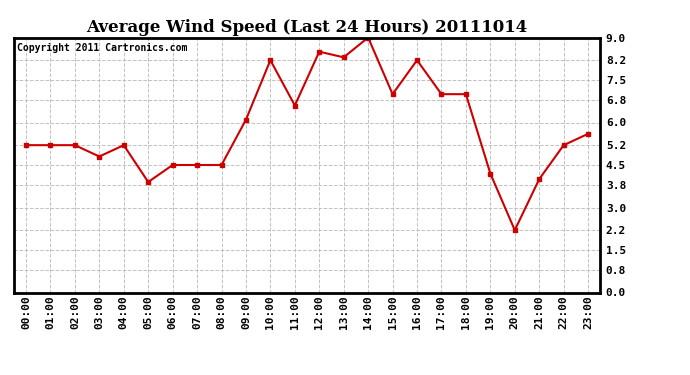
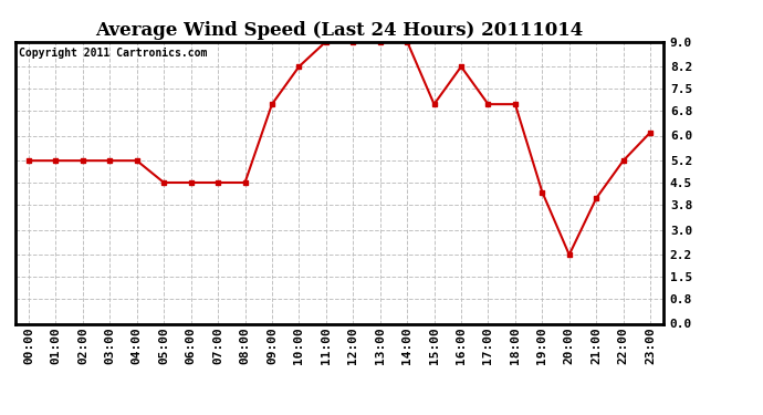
03:00: 4.8 -> 5.2
05:00: 3.9 -> 4.5
09:00: 6.1 -> 7.0
11:00: 6.6 -> 9.0
12:00: 8.5 -> 9.0
13:00: 8.3 -> 9.0
23:00: 5.6 -> 6.1
